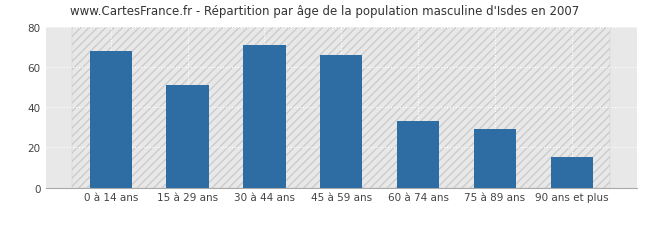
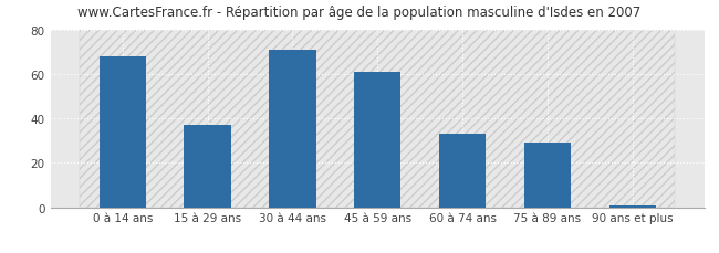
15 à 29 ans: 51 -> 37
45 à 59 ans: 66 -> 61
90 ans et plus: 15 -> 1
